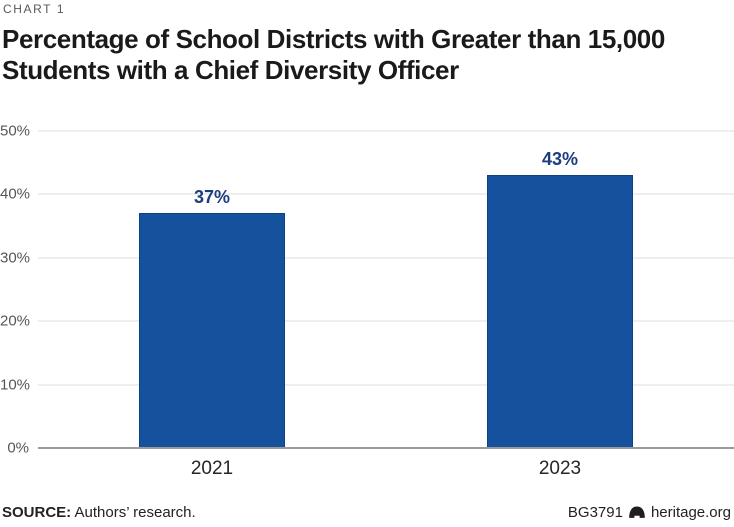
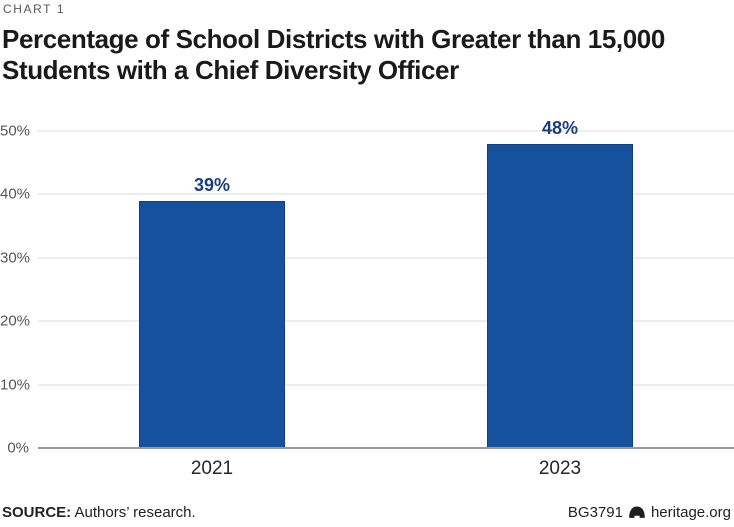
2021: 37% -> 39%
2023: 43% -> 48%
